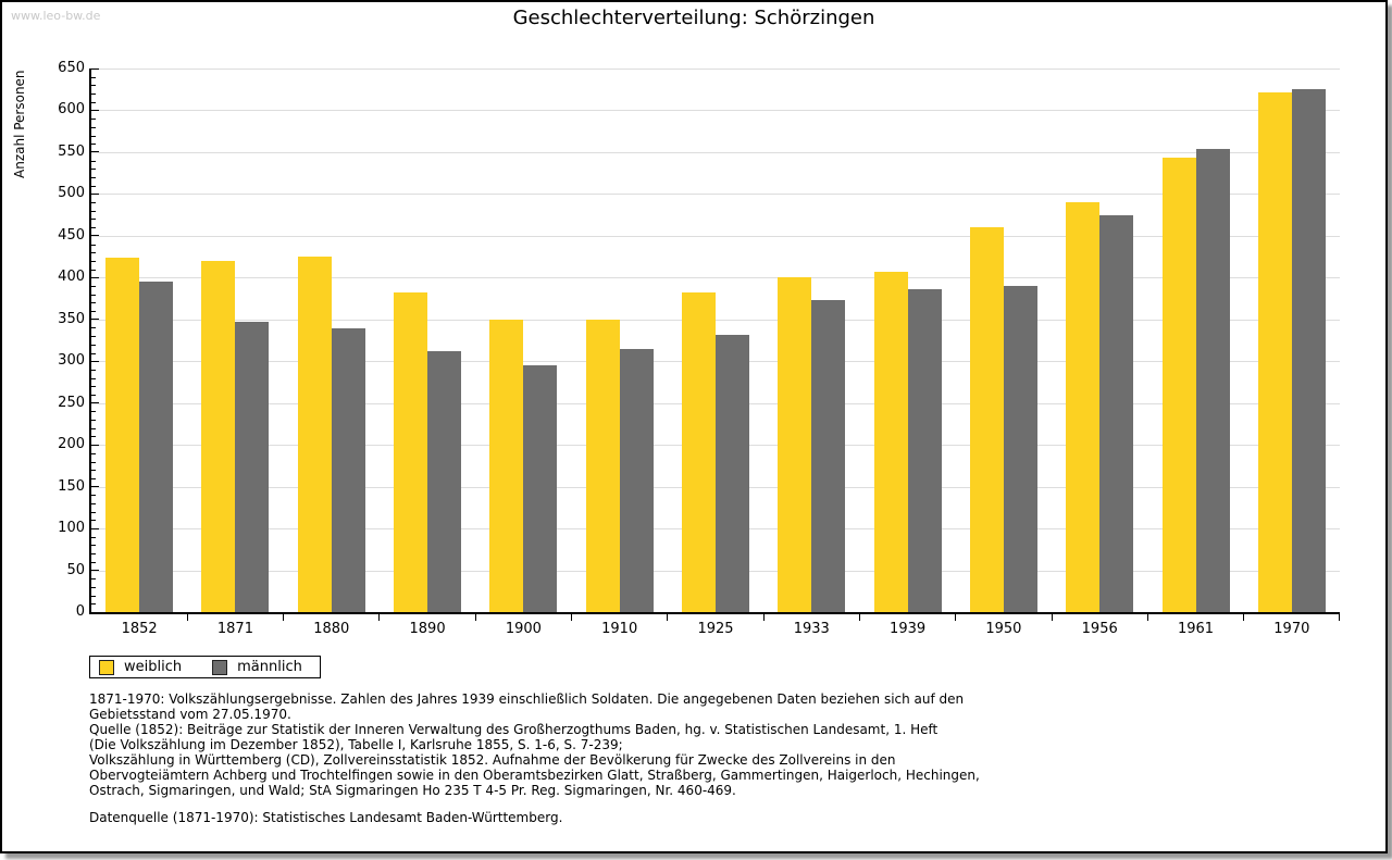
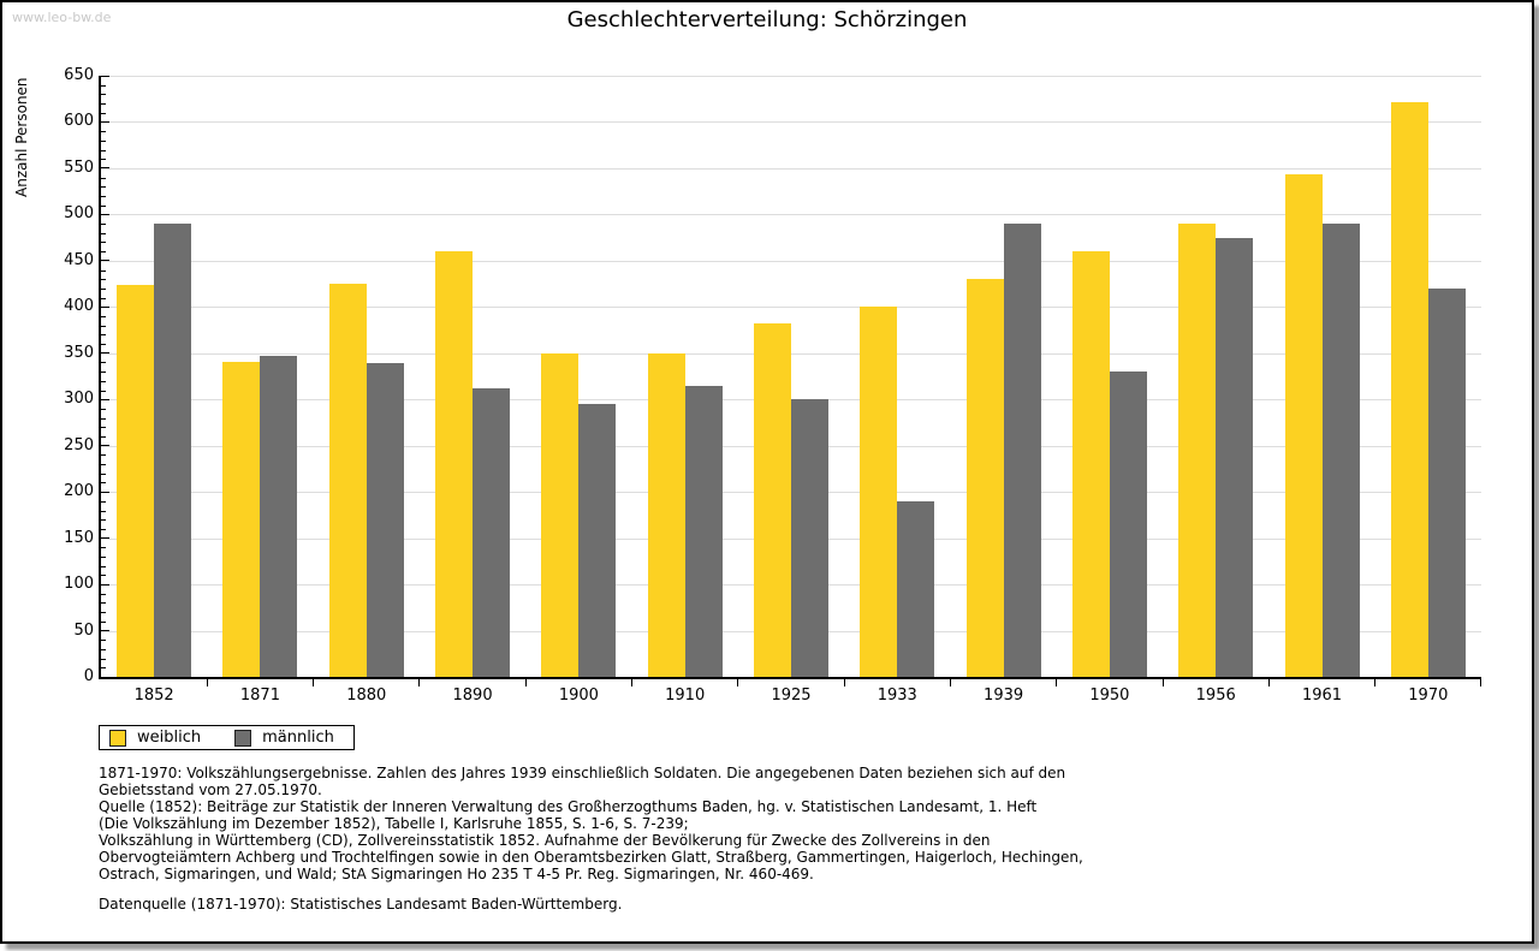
männlich/1852: 400 -> 490
weiblich/1871: 420 -> 340
weiblich/1890: 380 -> 460
männlich/1925: 330 -> 300
männlich/1933: 370 -> 190
weiblich/1939: 410 -> 430
männlich/1939: 390 -> 490
männlich/1950: 390 -> 330
männlich/1961: 550 -> 490
männlich/1970: 620 -> 420
